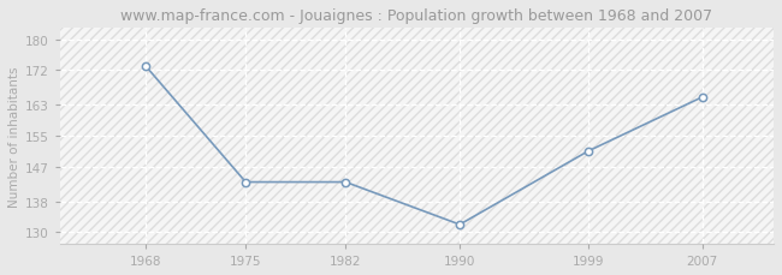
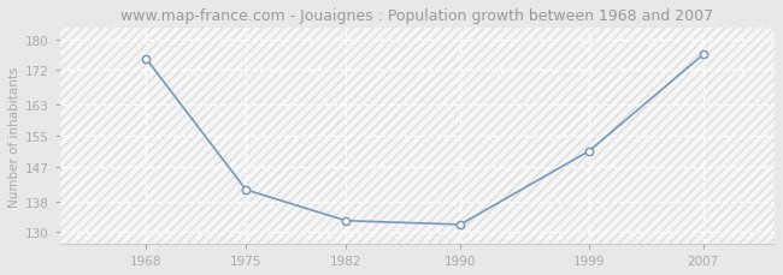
1968: 173 -> 175
1975: 143 -> 141
1982: 143 -> 133
2007: 165 -> 176
